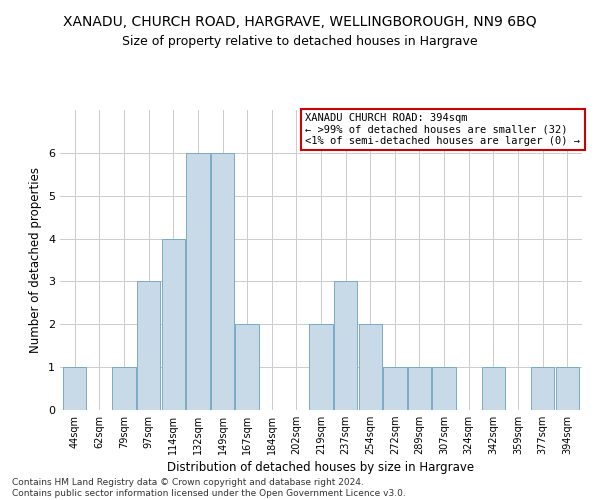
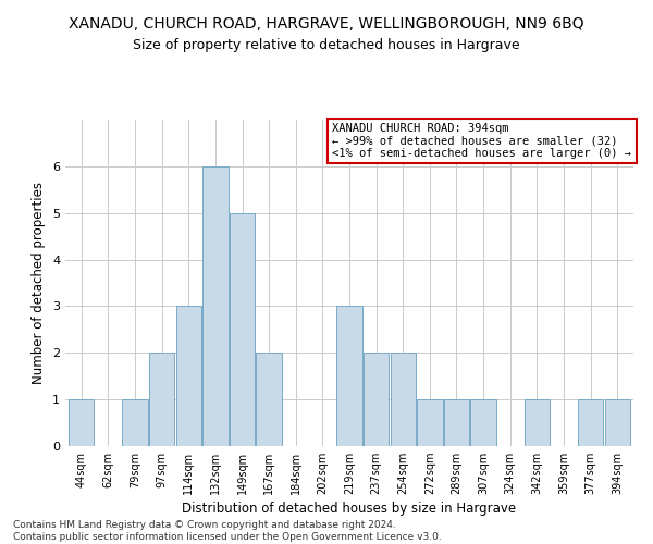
97sqm: 3 -> 2
114sqm: 4 -> 3
149sqm: 6 -> 5
219sqm: 2 -> 3
237sqm: 3 -> 2
